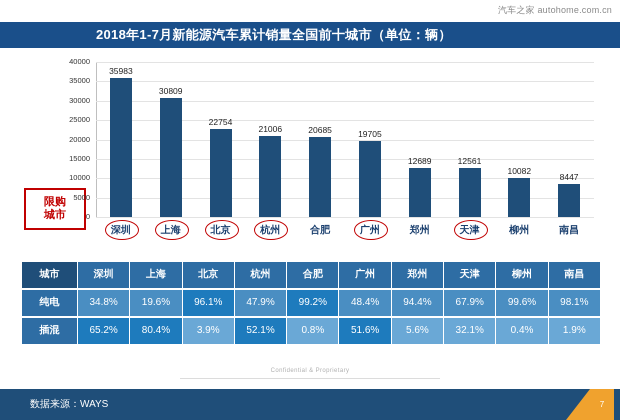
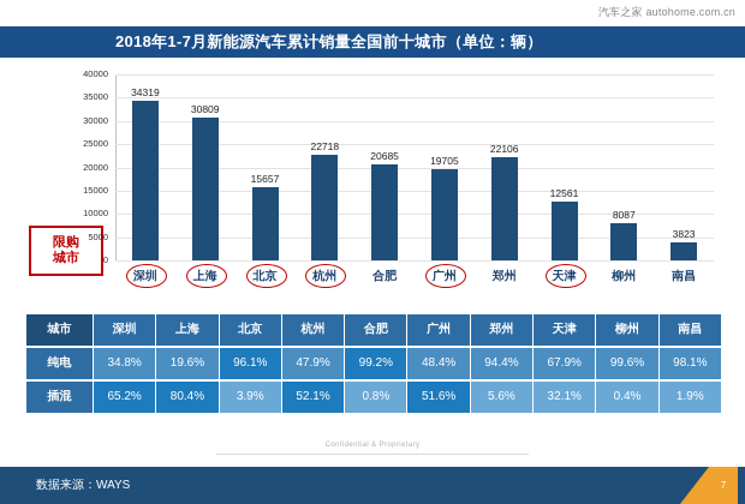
深圳: 35983 -> 34319
北京: 22754 -> 15657
杭州: 21006 -> 22718
郑州: 12689 -> 22106
柳州: 10082 -> 8087
南昌: 8447 -> 3823
